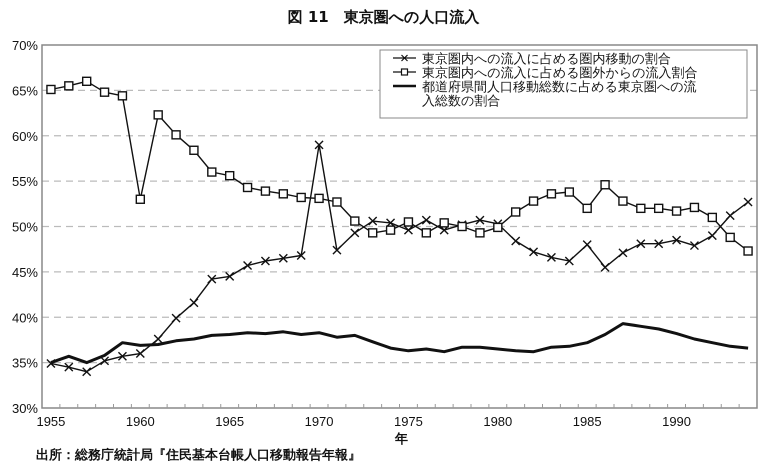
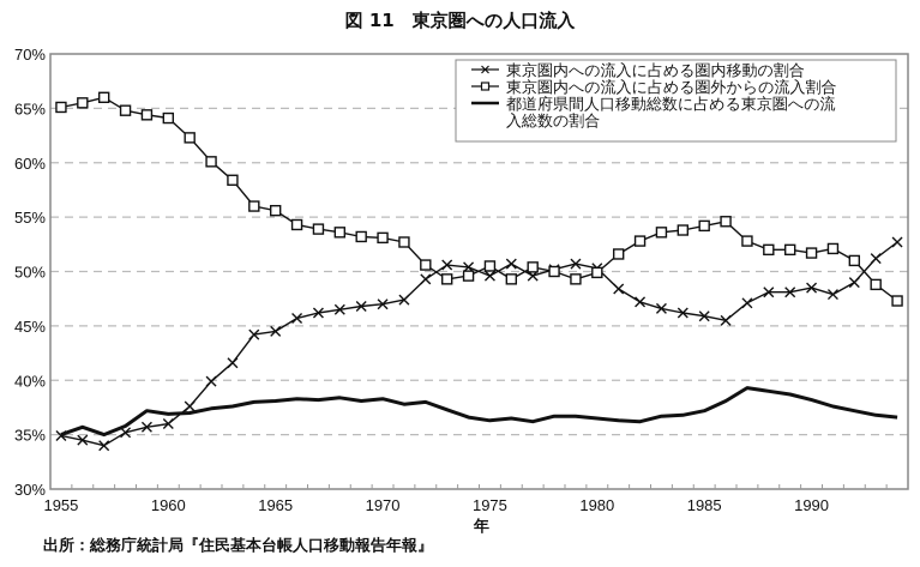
東京圏内への流入に占める圏外からの流入割合/1960: 53% -> 64%
東京圏内への流入に占める圏内移動の割合/1970: 59% -> 47%
東京圏内への流入に占める圏内移動の割合/1985: 48% -> 46%
東京圏内への流入に占める圏外からの流入割合/1985: 52% -> 54%
